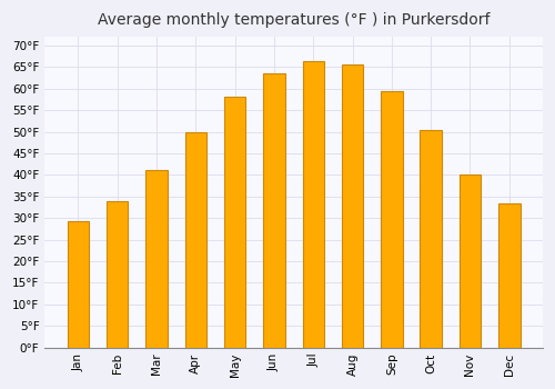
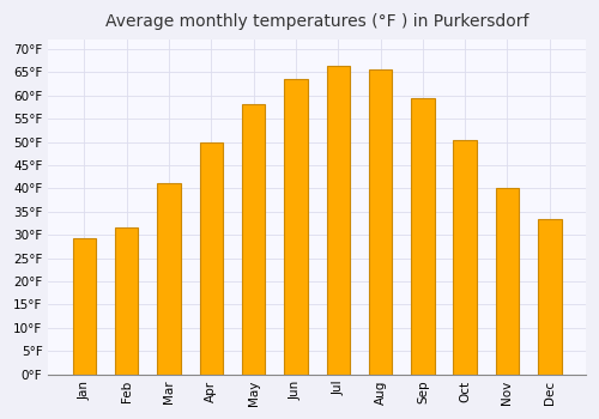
Feb: 33.8°F -> 31.5°F
